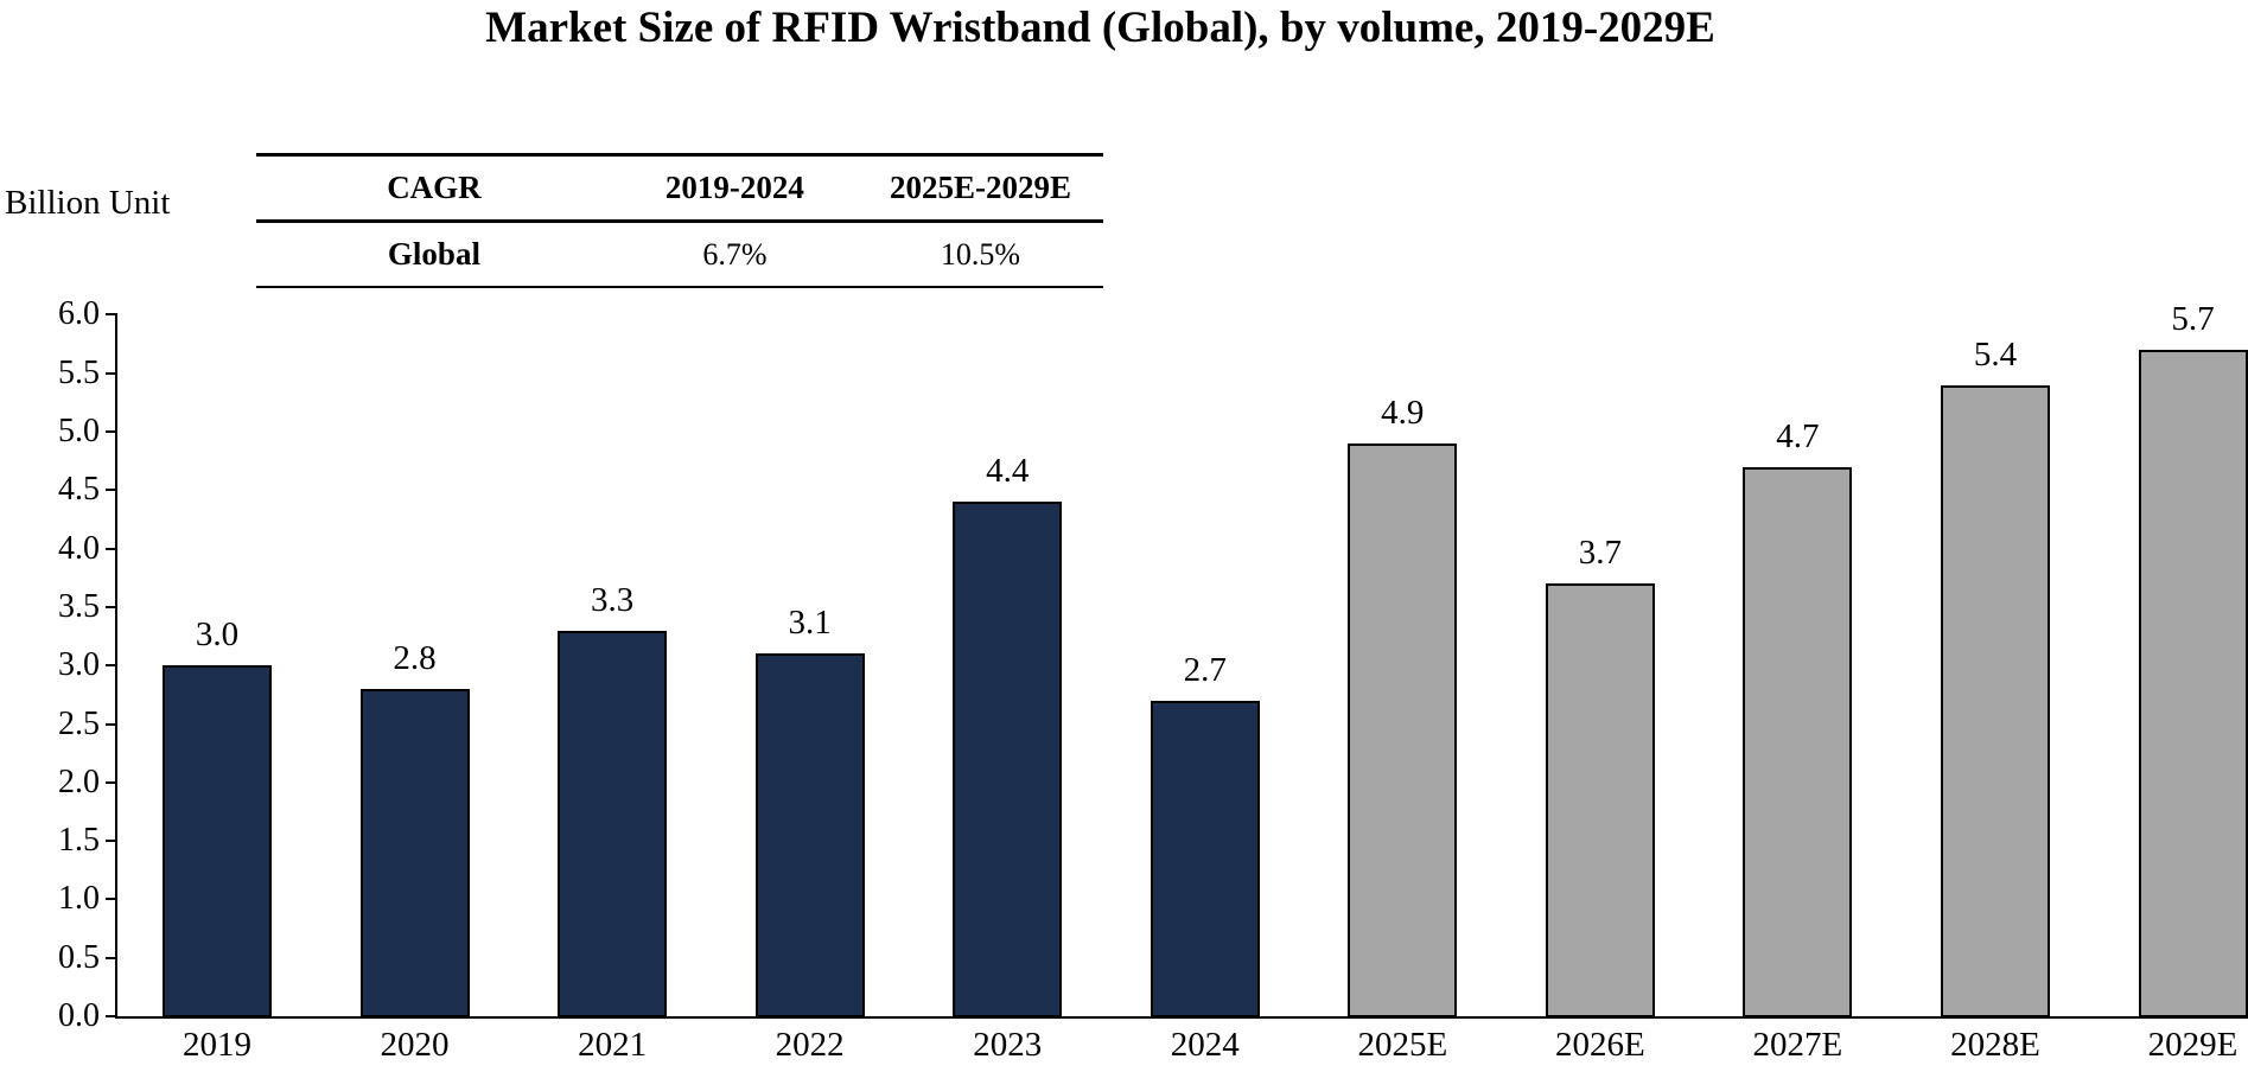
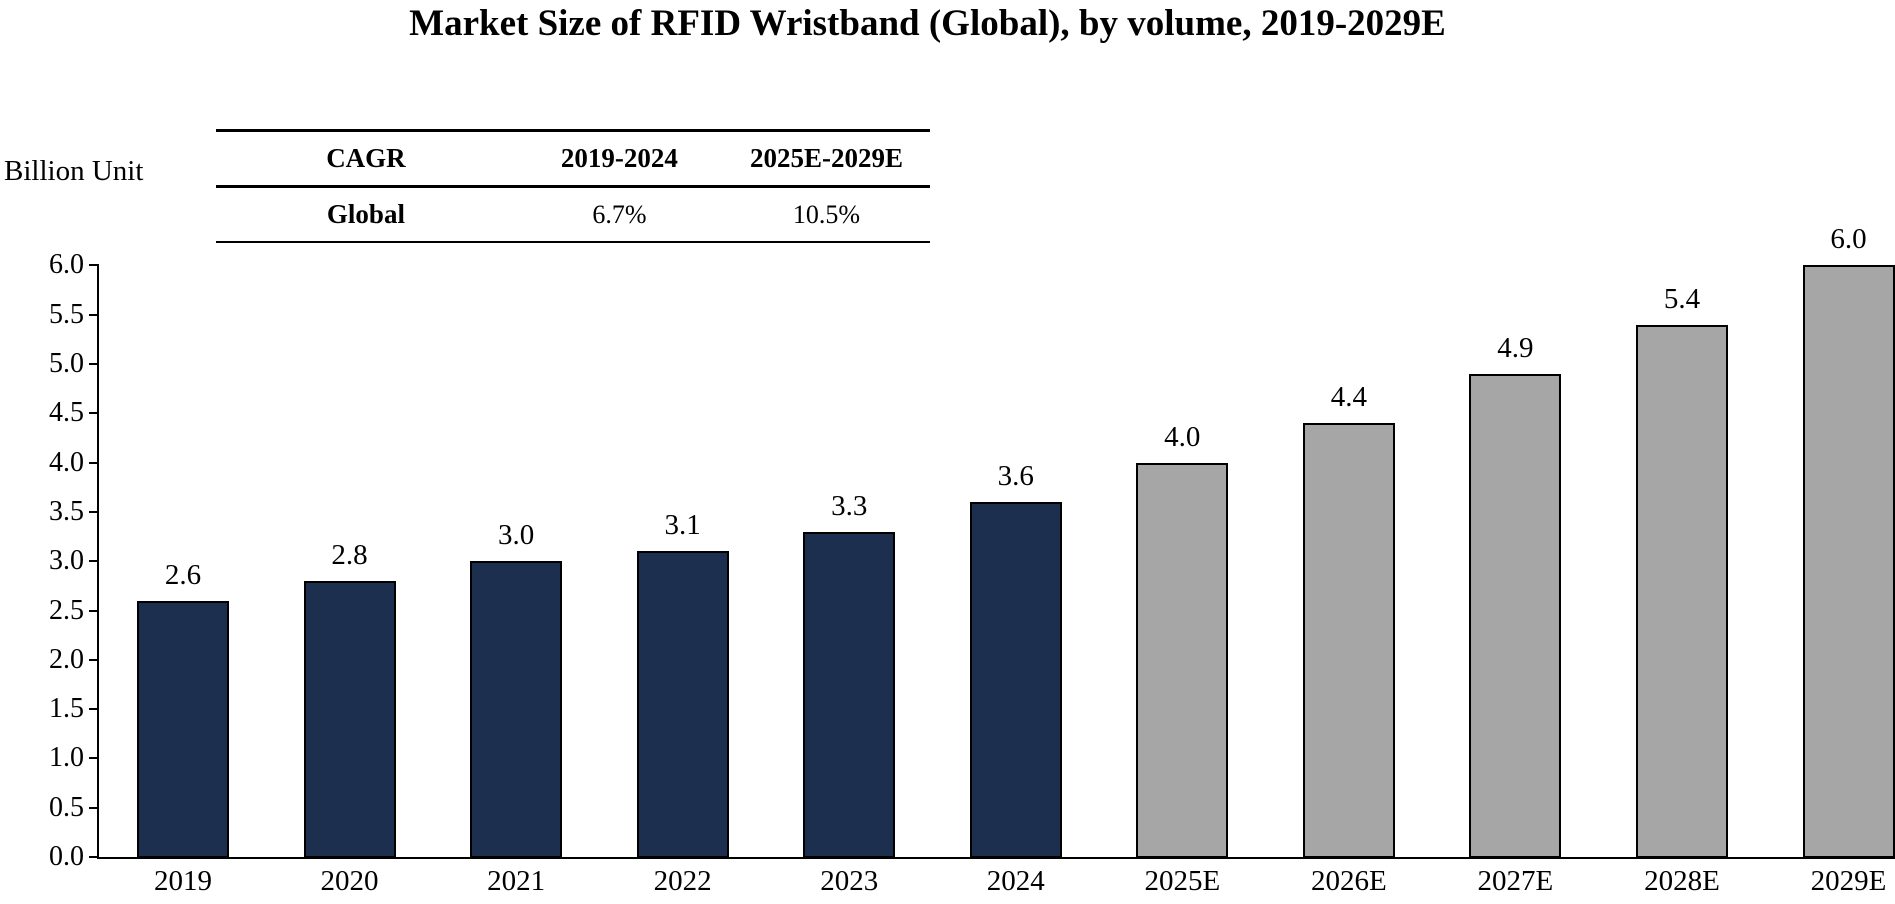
2019: 3.0 -> 2.6
2021: 3.3 -> 3.0
2023: 4.4 -> 3.3
2024: 2.7 -> 3.6
2025E: 4.9 -> 4.0
2026E: 3.7 -> 4.4
2027E: 4.7 -> 4.9
2029E: 5.7 -> 6.0
